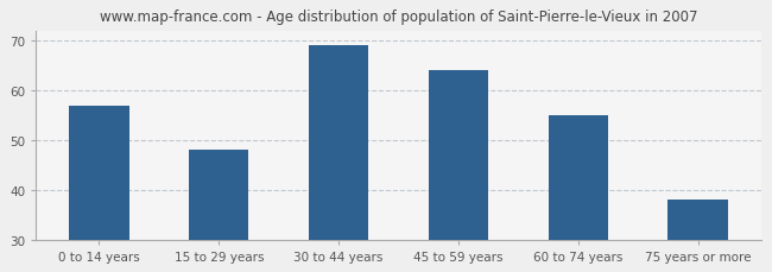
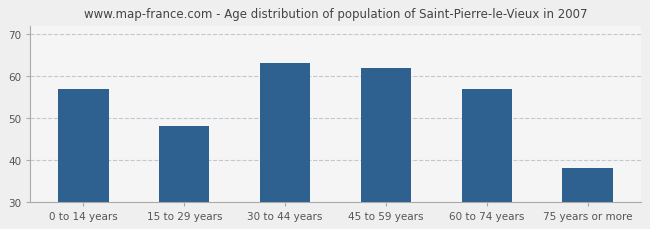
30 to 44 years: 69 -> 63
45 to 59 years: 64 -> 62
60 to 74 years: 55 -> 57
